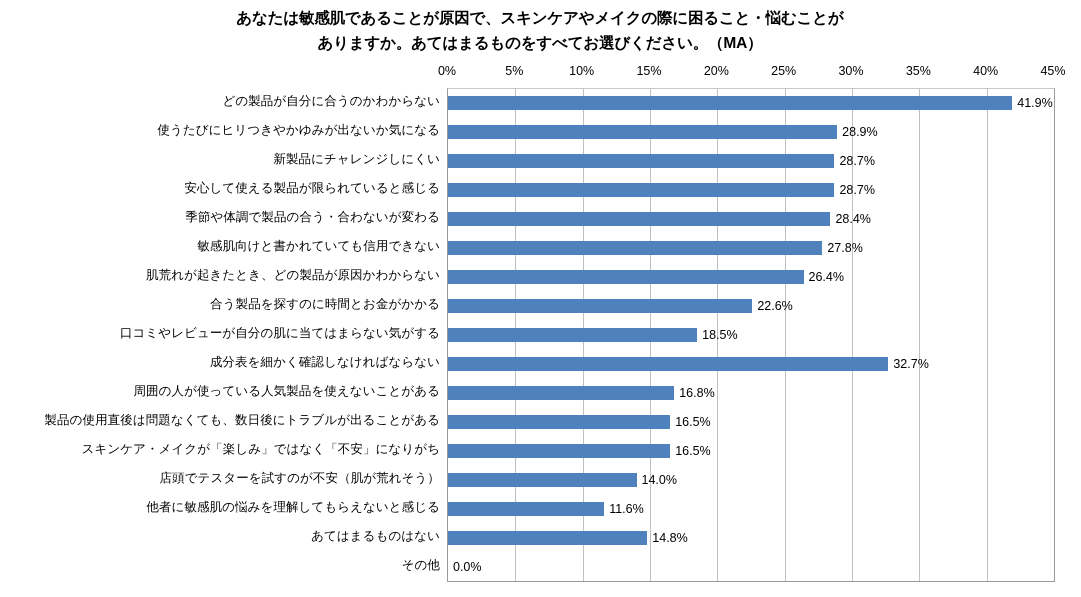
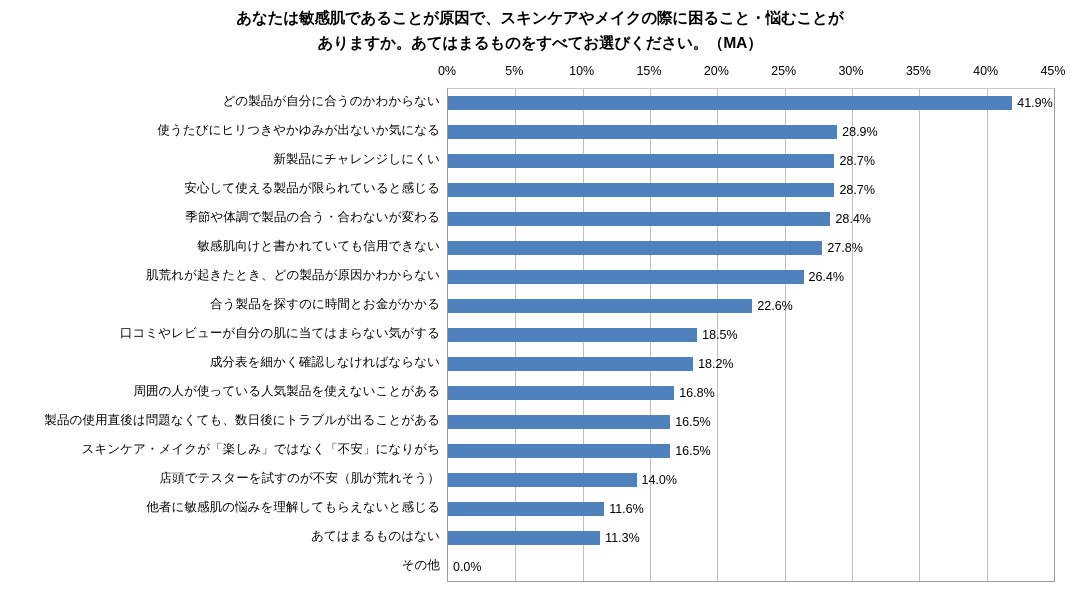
成分表を細かく確認しなければならない: 32.7% -> 18.2%
あてはまるものはない: 14.8% -> 11.3%
